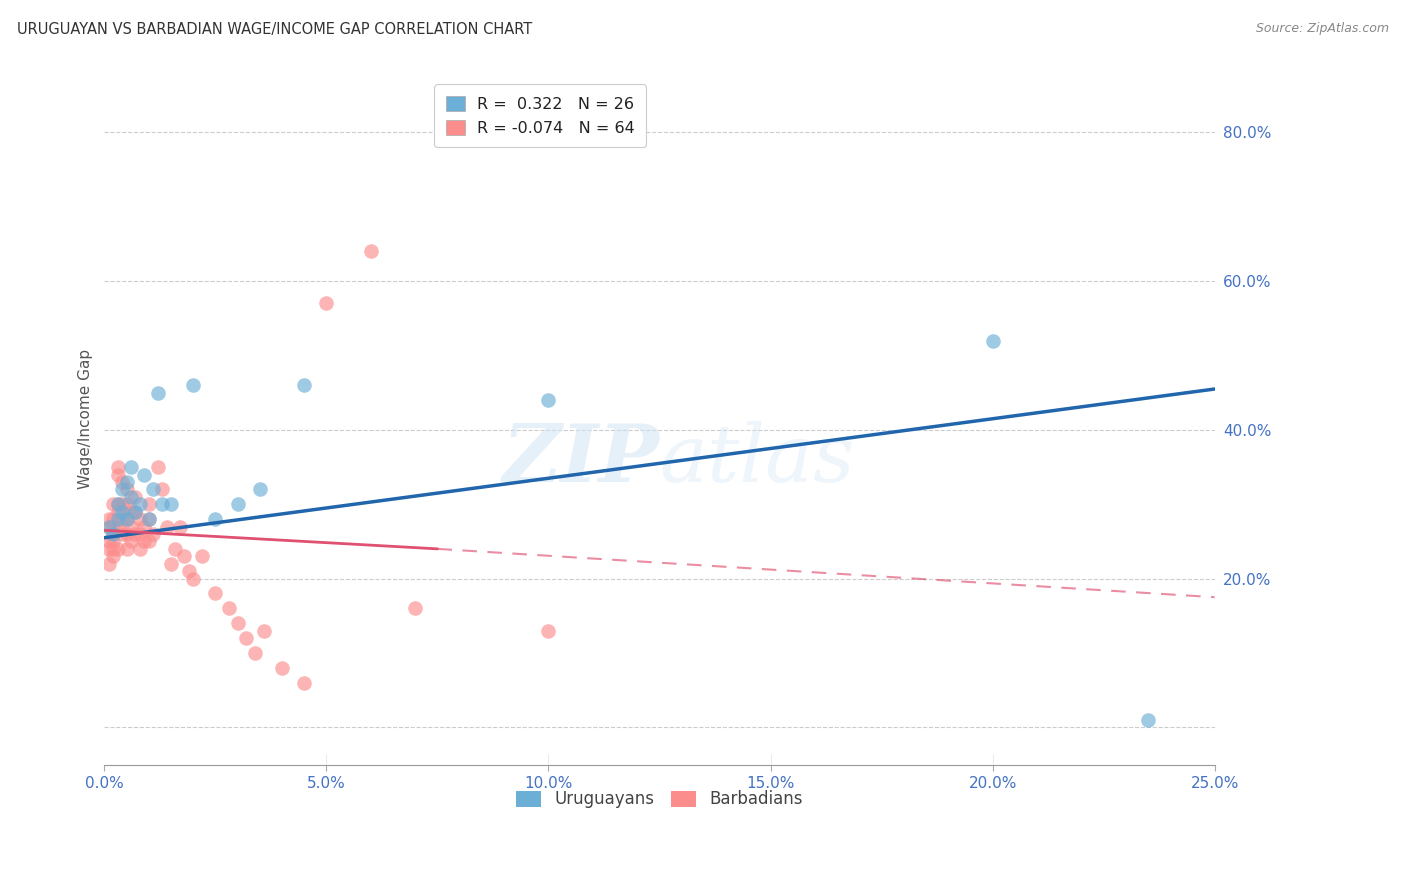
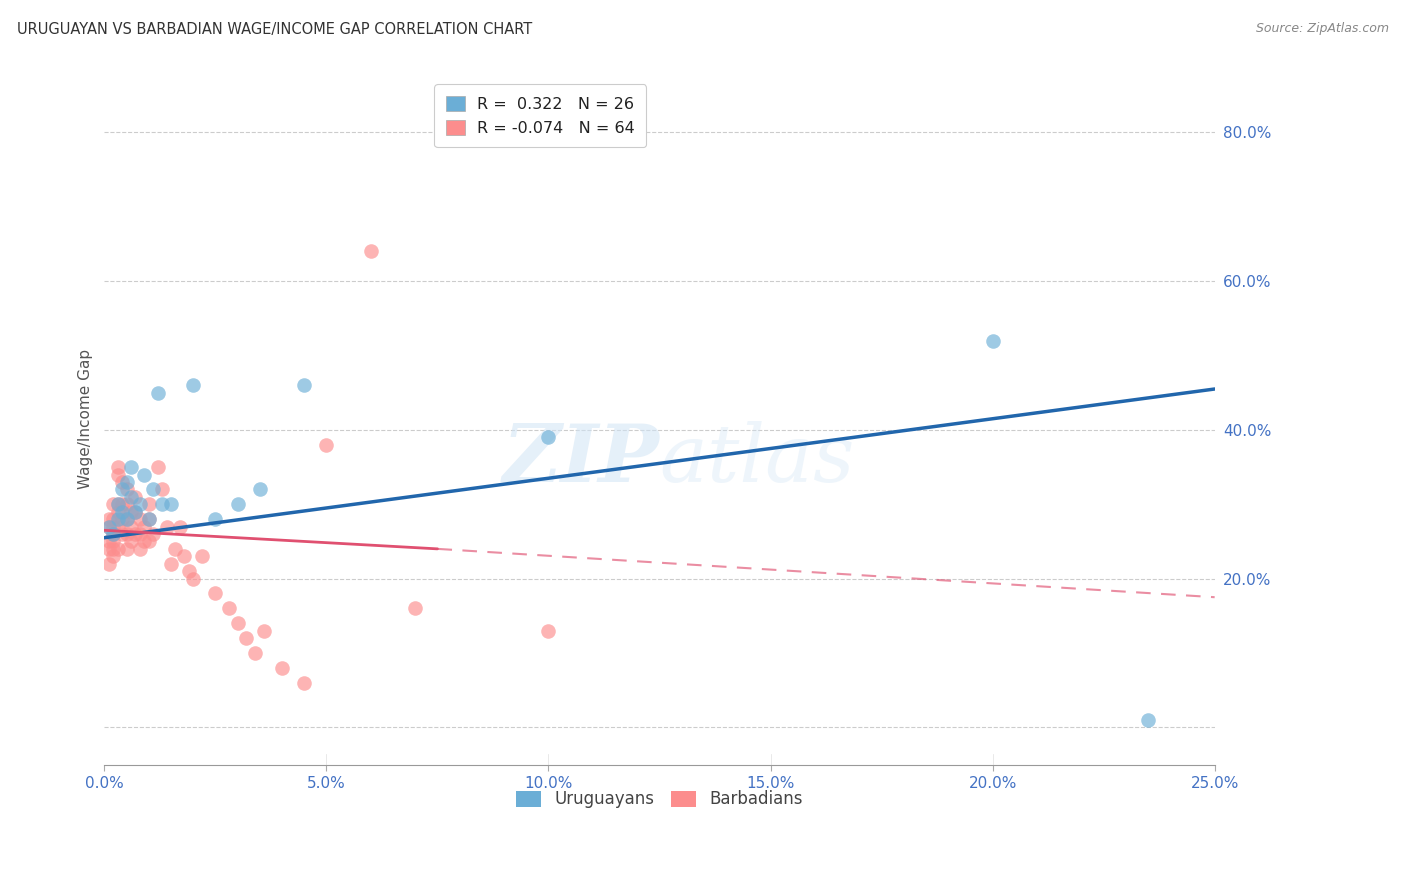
Barbadians/5.0%: 57% -> 38%
Uruguayans/10.0%: 44% -> 39%
